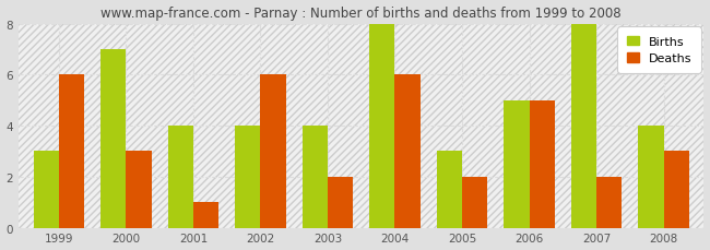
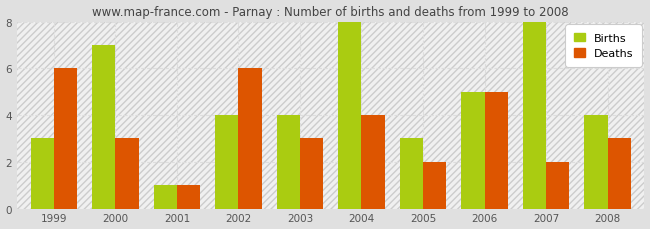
Births/2001: 4 -> 1
Deaths/2003: 2 -> 3
Deaths/2004: 6 -> 4
